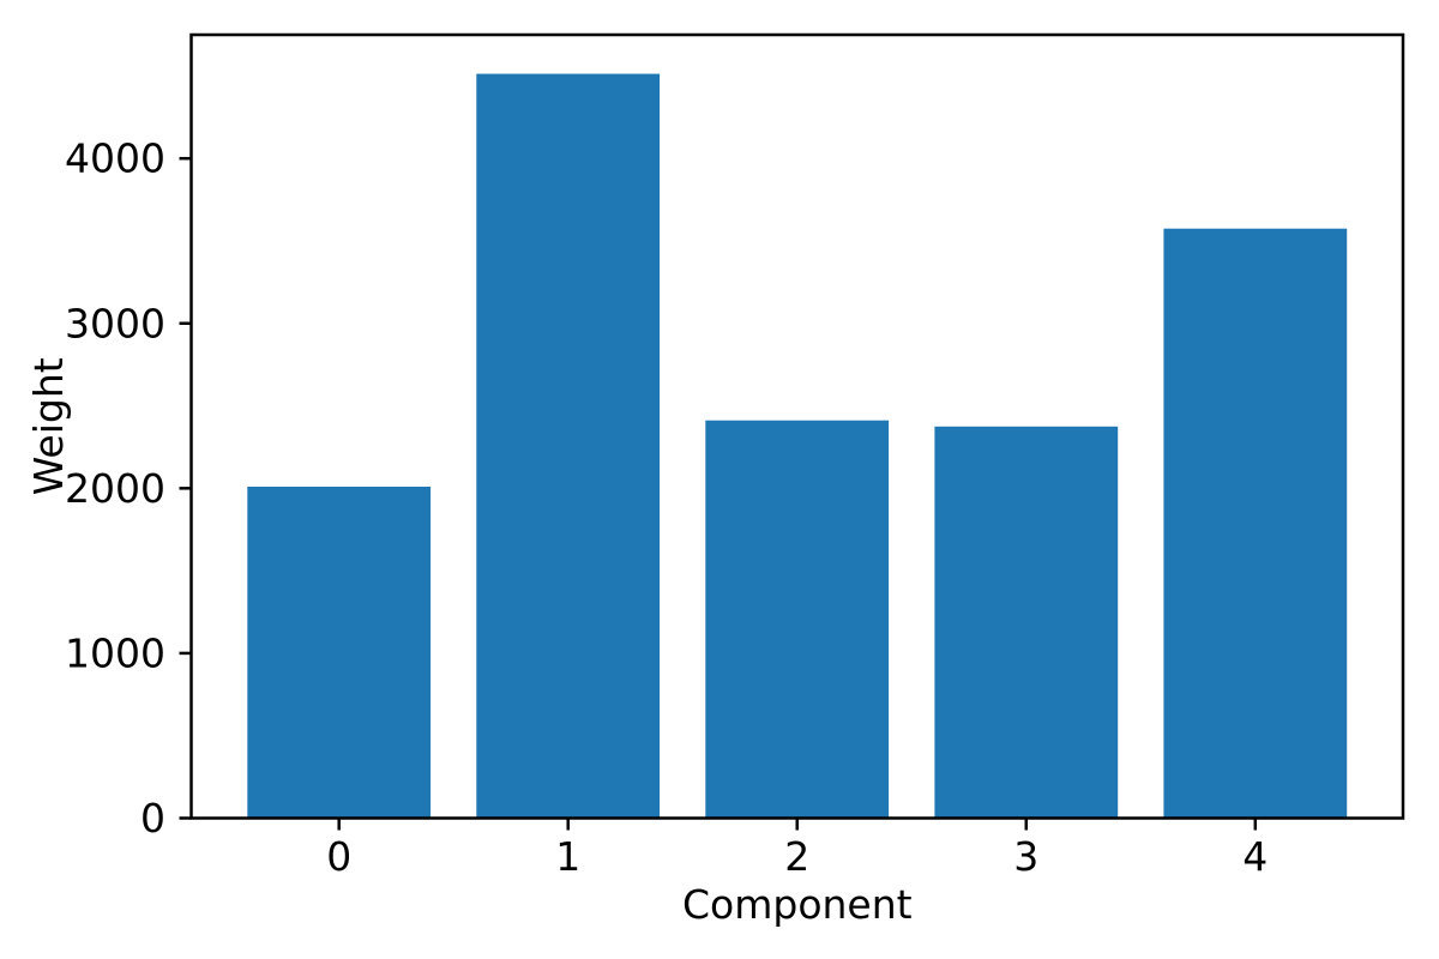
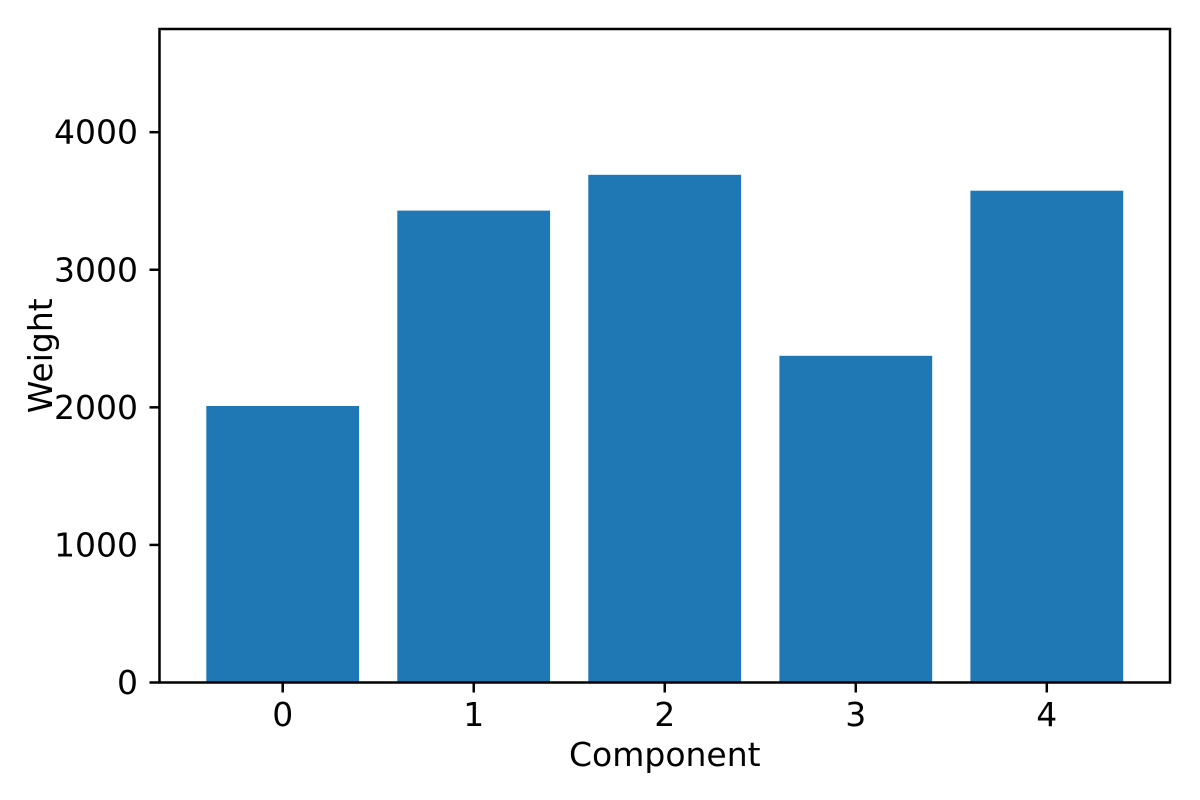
1: 4510 -> 3430
2: 2410 -> 3690
